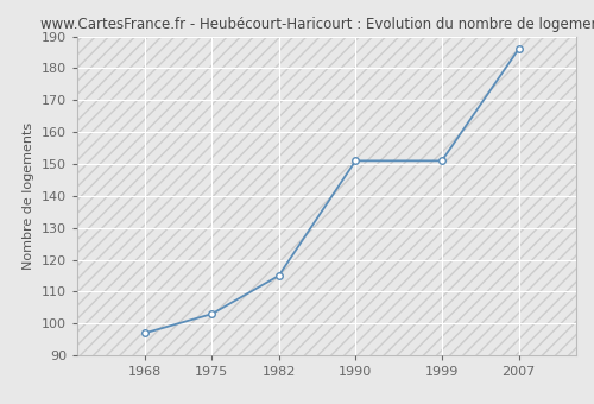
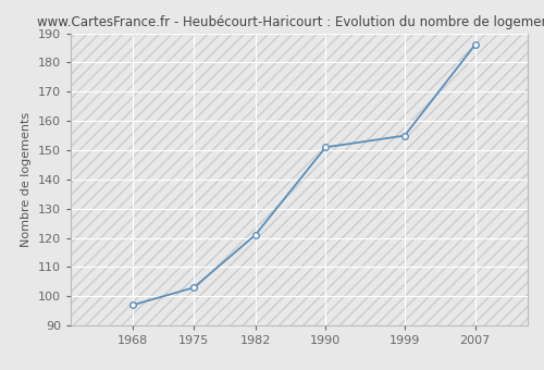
1982: 115 -> 121
1999: 151 -> 155
